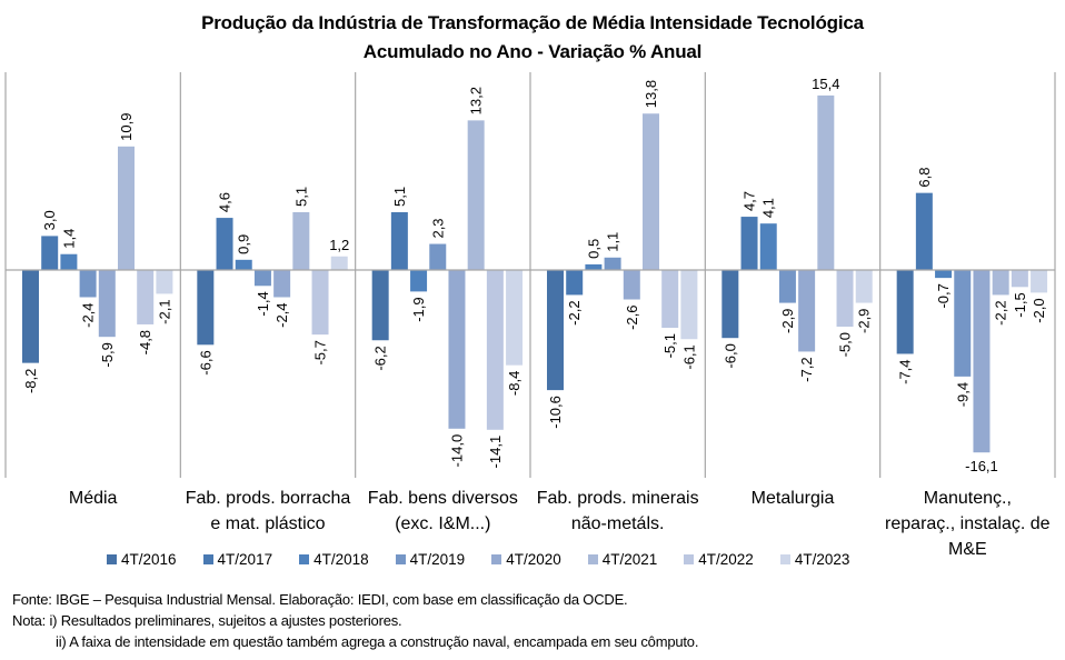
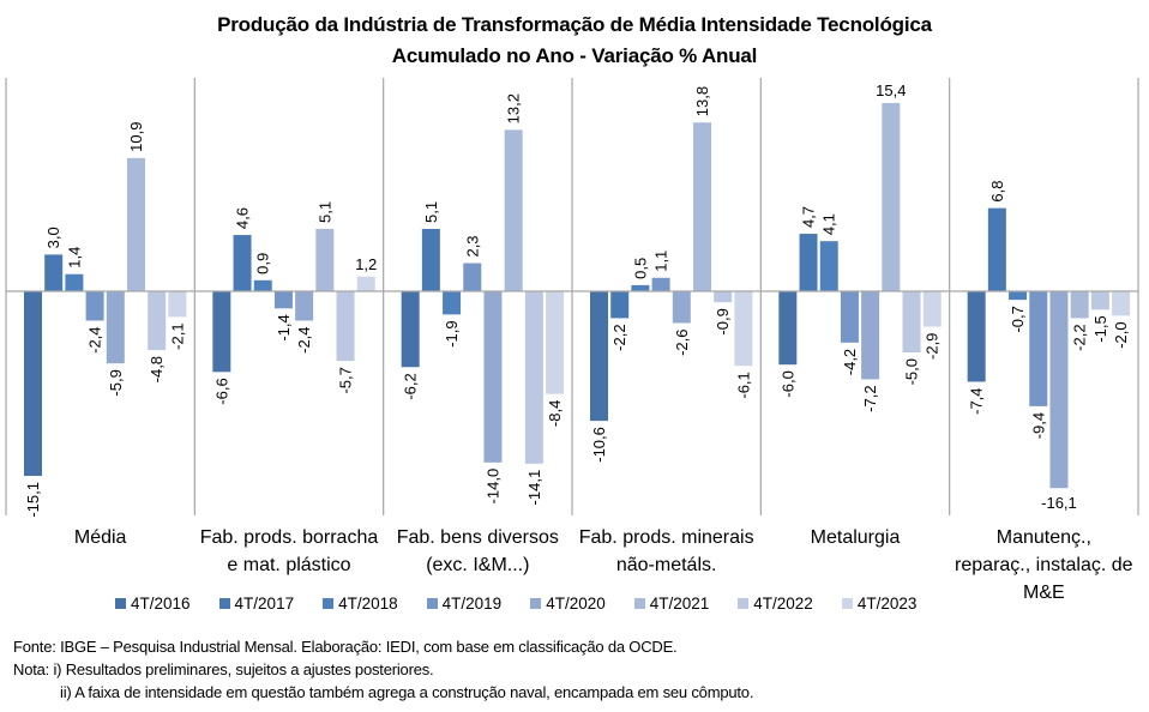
4T/2016/Média: -8,2 -> -15,1
4T/2022/Fab. prods. minerais não-metáls.: -5,1 -> -0,9
4T/2019/Metalurgia: -2,9 -> -4,2
